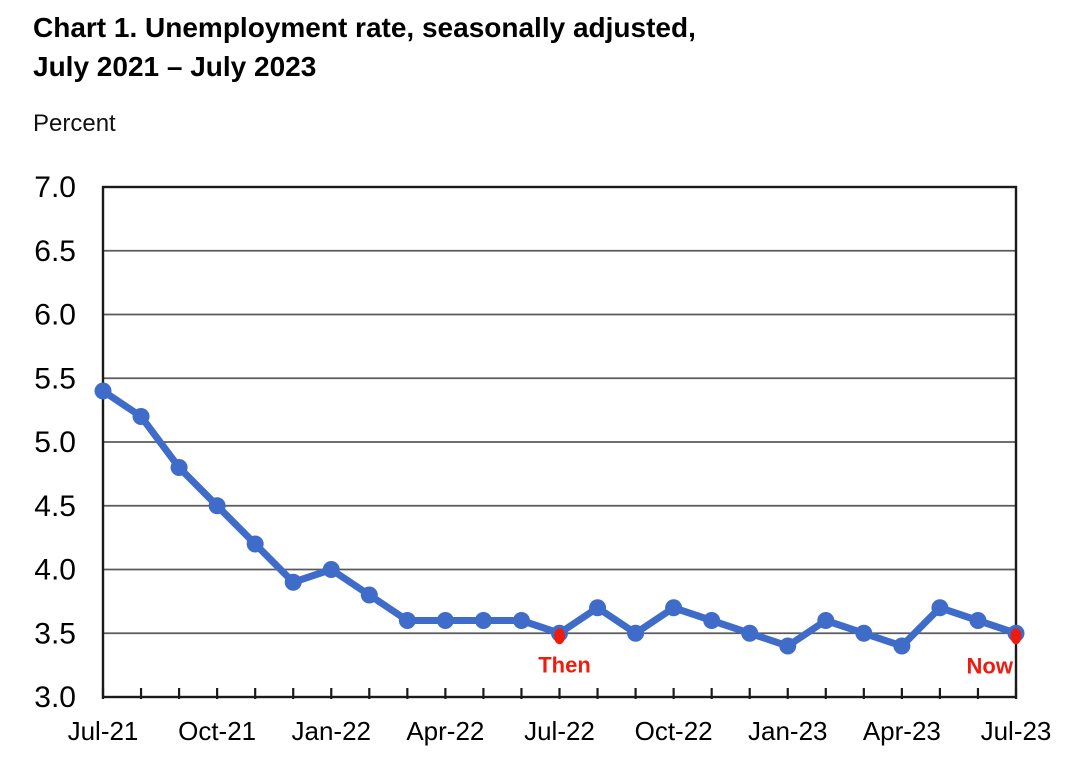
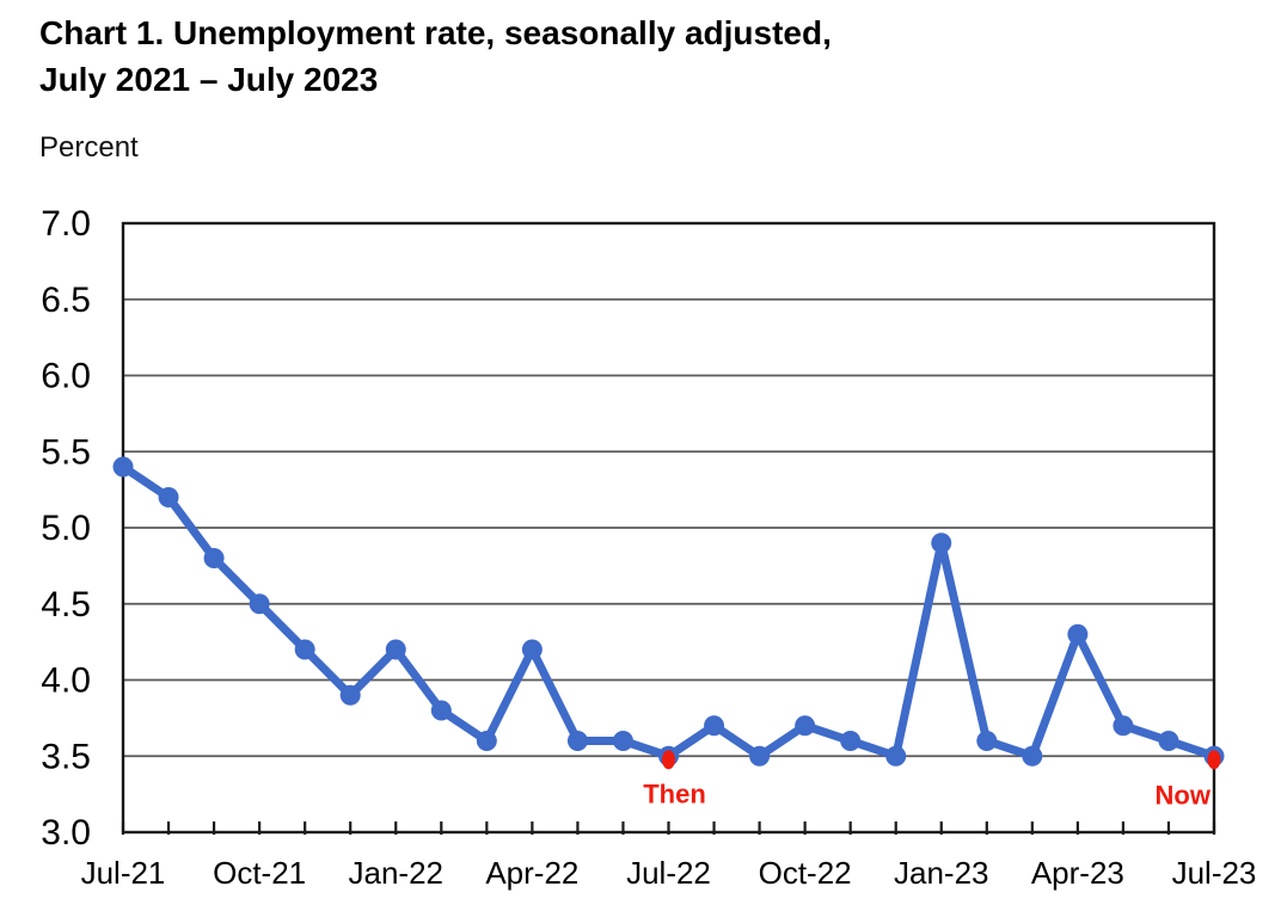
Jan-22: 4.0 -> 4.2
Apr-22: 3.6 -> 4.2
Jan-23: 3.4 -> 4.9
Apr-23: 3.4 -> 4.3
